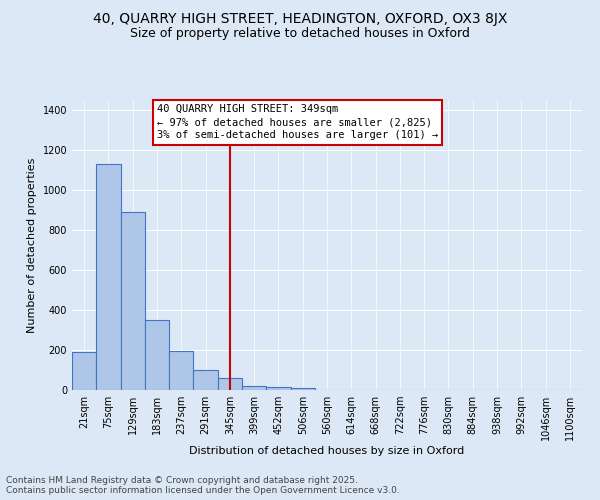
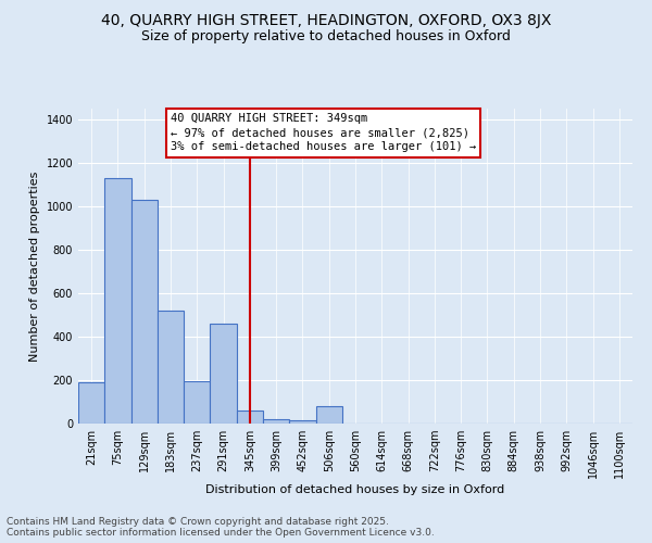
129sqm: 890 -> 1030
183sqm: 350 -> 520
291sqm: 100 -> 460
506sqm: 10 -> 80
